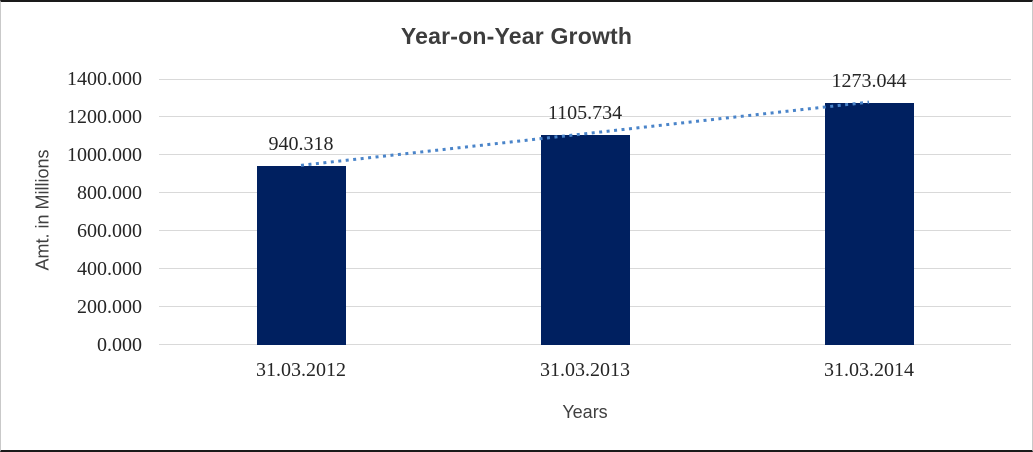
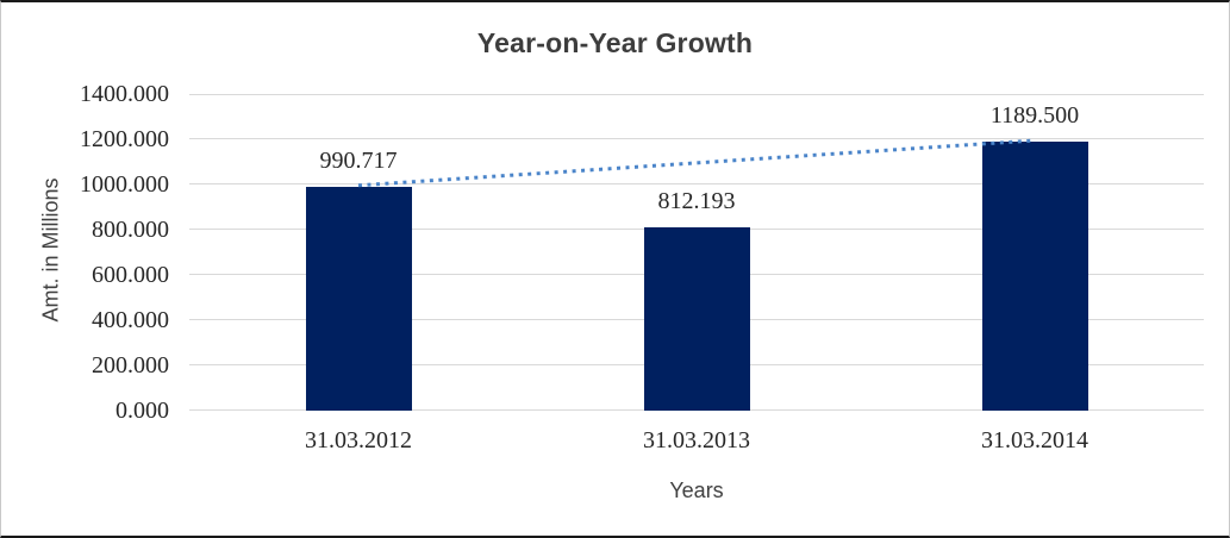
31.03.2012: 940.318 -> 990.717
31.03.2013: 1105.734 -> 812.193
31.03.2014: 1273.044 -> 1189.500
